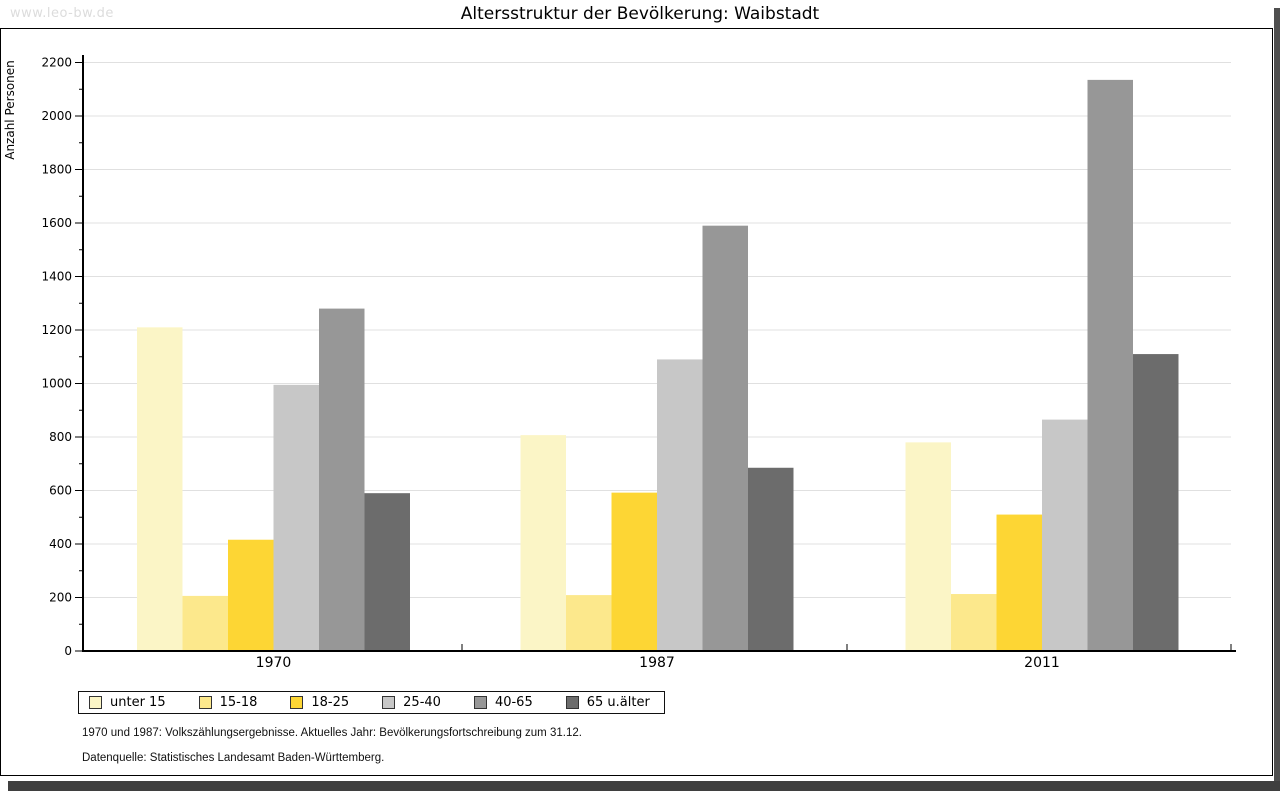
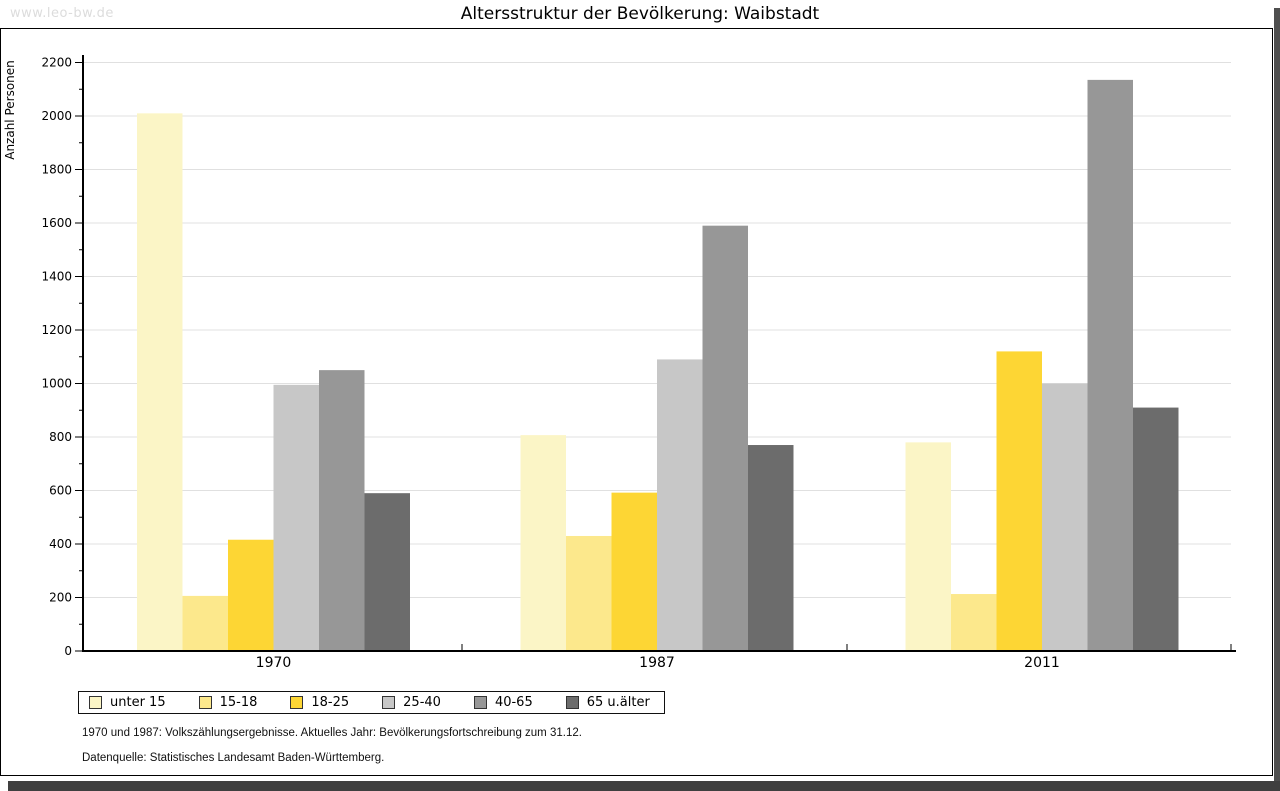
unter 15/1970: 1210 -> 2010
40-65/1970: 1280 -> 1050
15-18/1987: 210 -> 430
65 u.älter/1987: 680 -> 770
18-25/2011: 510 -> 1120
25-40/2011: 860 -> 1000
65 u.älter/2011: 1110 -> 910
